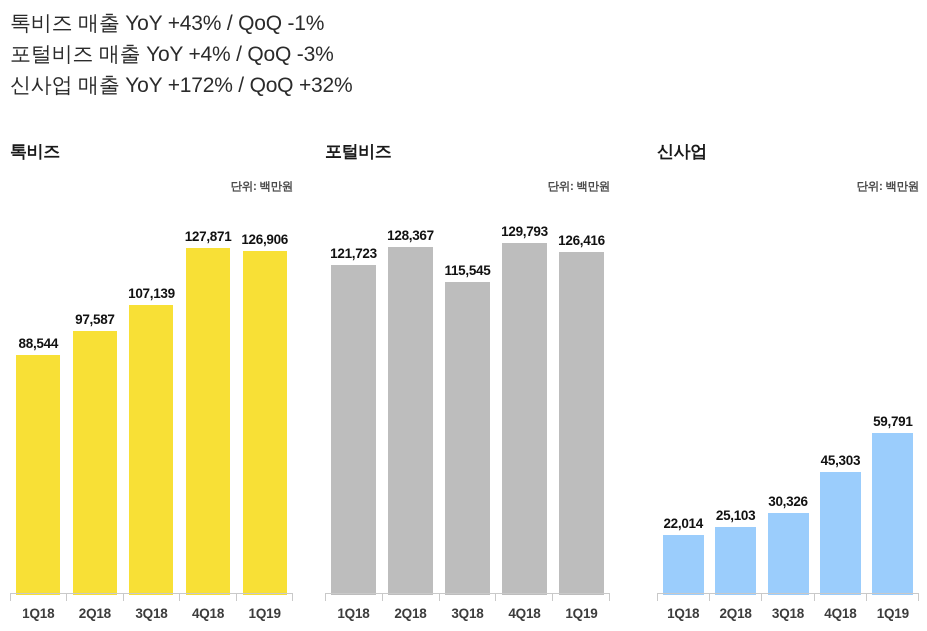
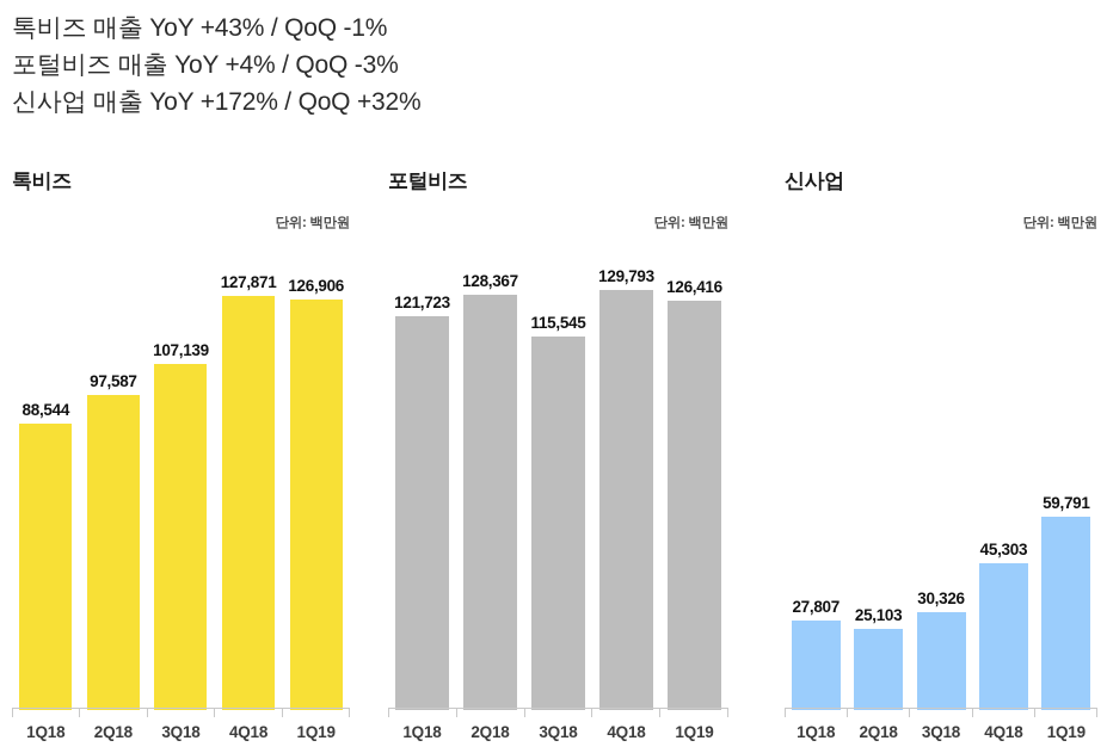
신사업/1Q18: 22,014 -> 27,807
